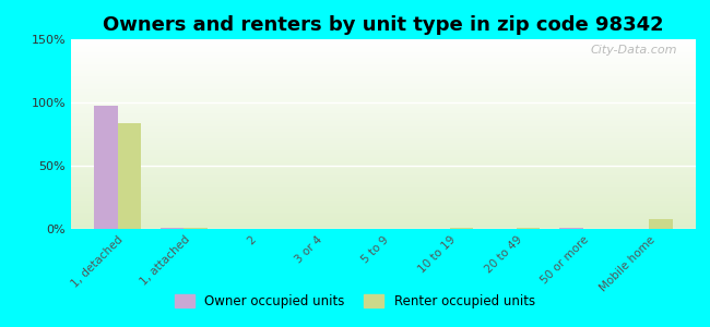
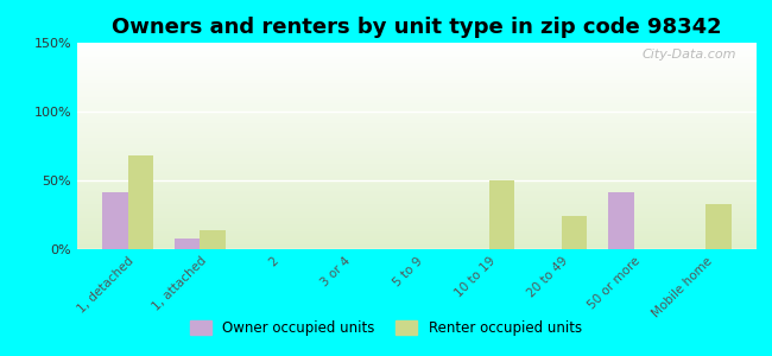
Owner occupied units/1, detached: 97% -> 41%
Renter occupied units/1, detached: 84% -> 68%
Owner occupied units/1, attached: 0% -> 8%
Renter occupied units/1, attached: 0% -> 14%
Renter occupied units/10 to 19: 0% -> 50%
Renter occupied units/20 to 49: 1% -> 24%
Owner occupied units/50 or more: 1% -> 41%
Renter occupied units/Mobile home: 8% -> 33%
